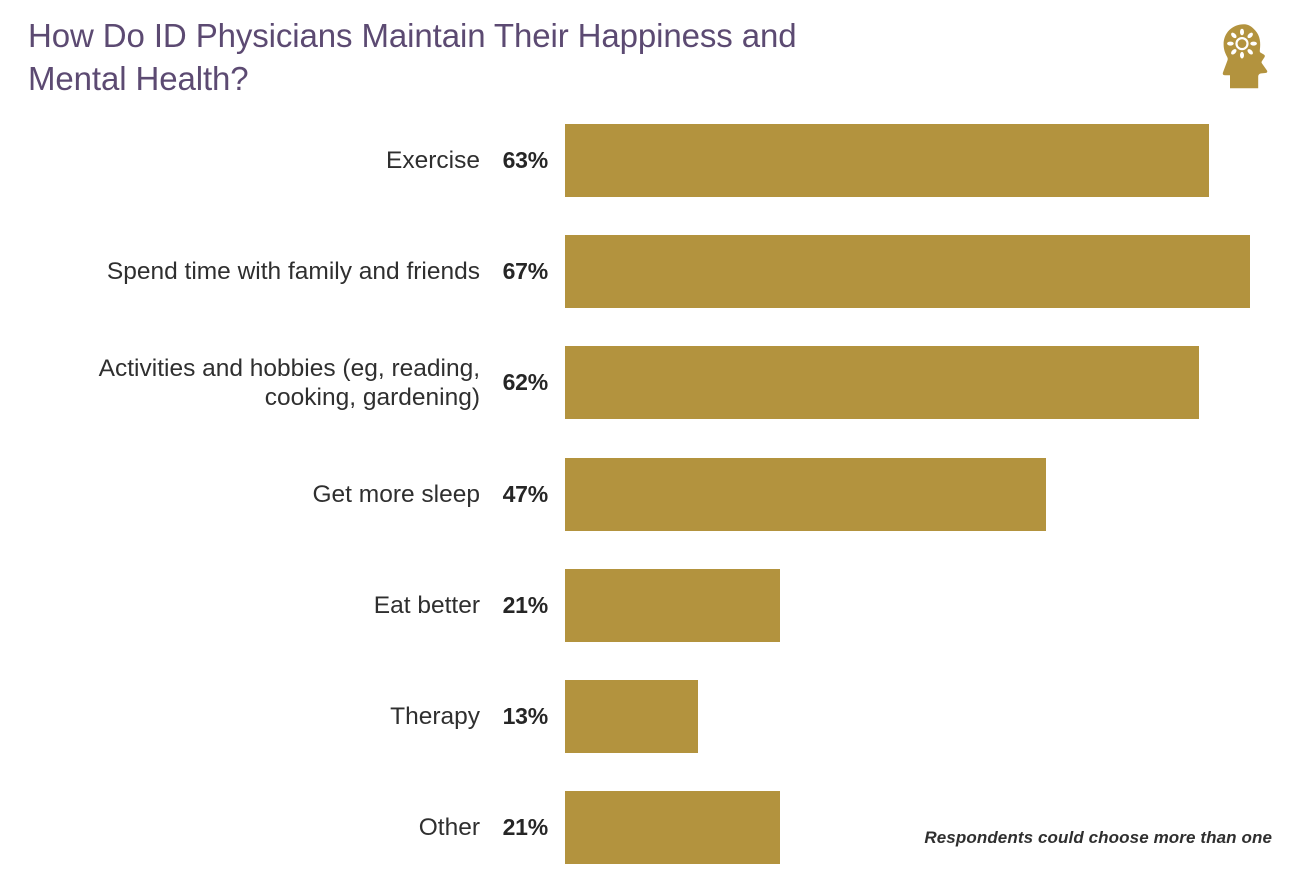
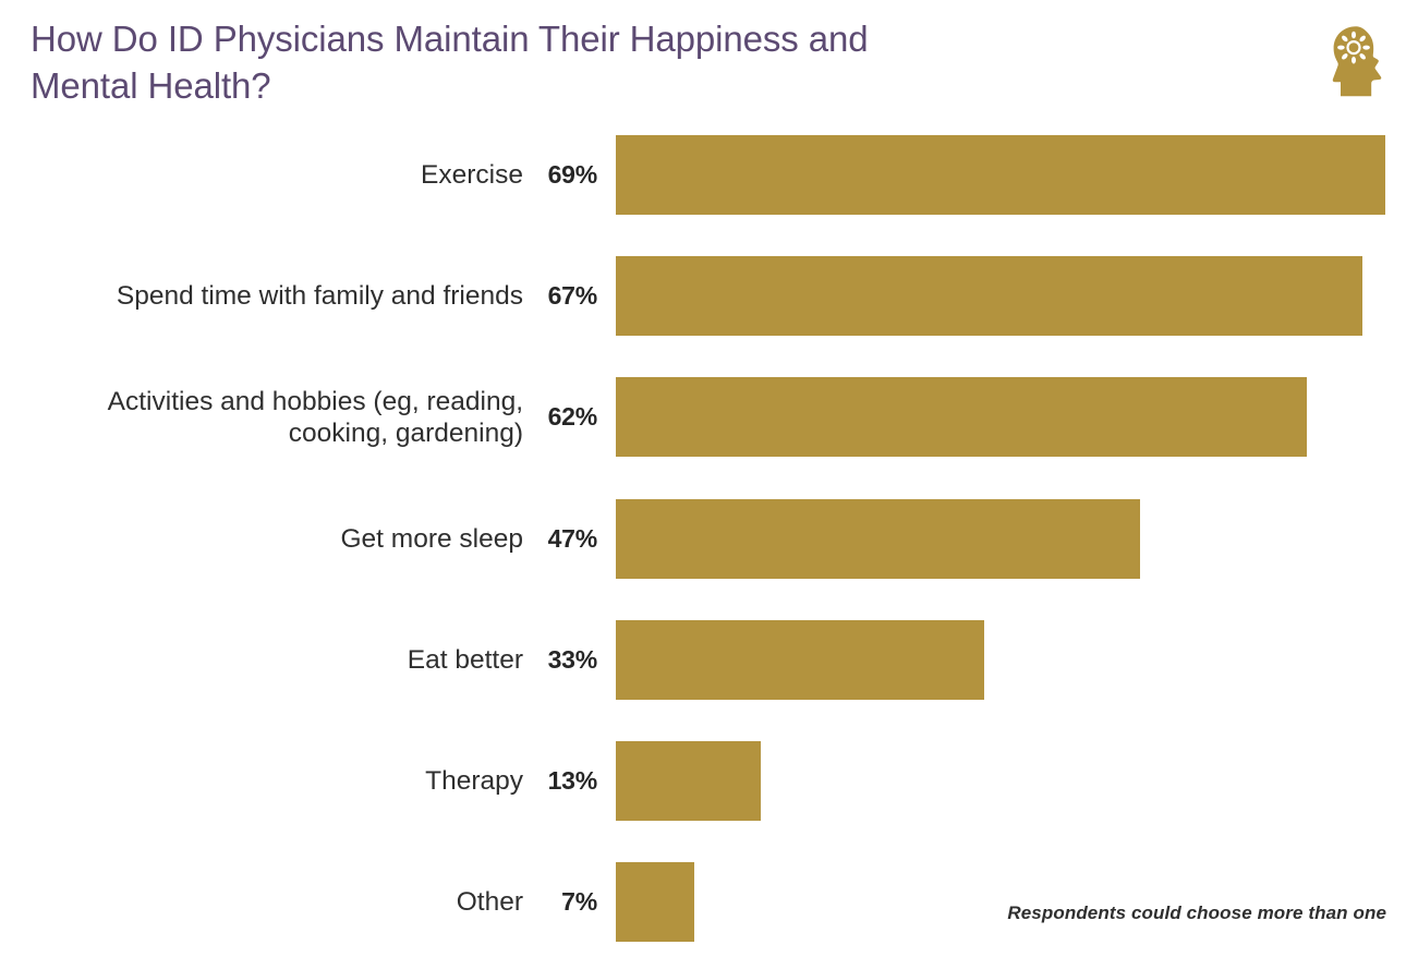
Exercise: 63% -> 69%
Eat better: 21% -> 33%
Other: 21% -> 7%
